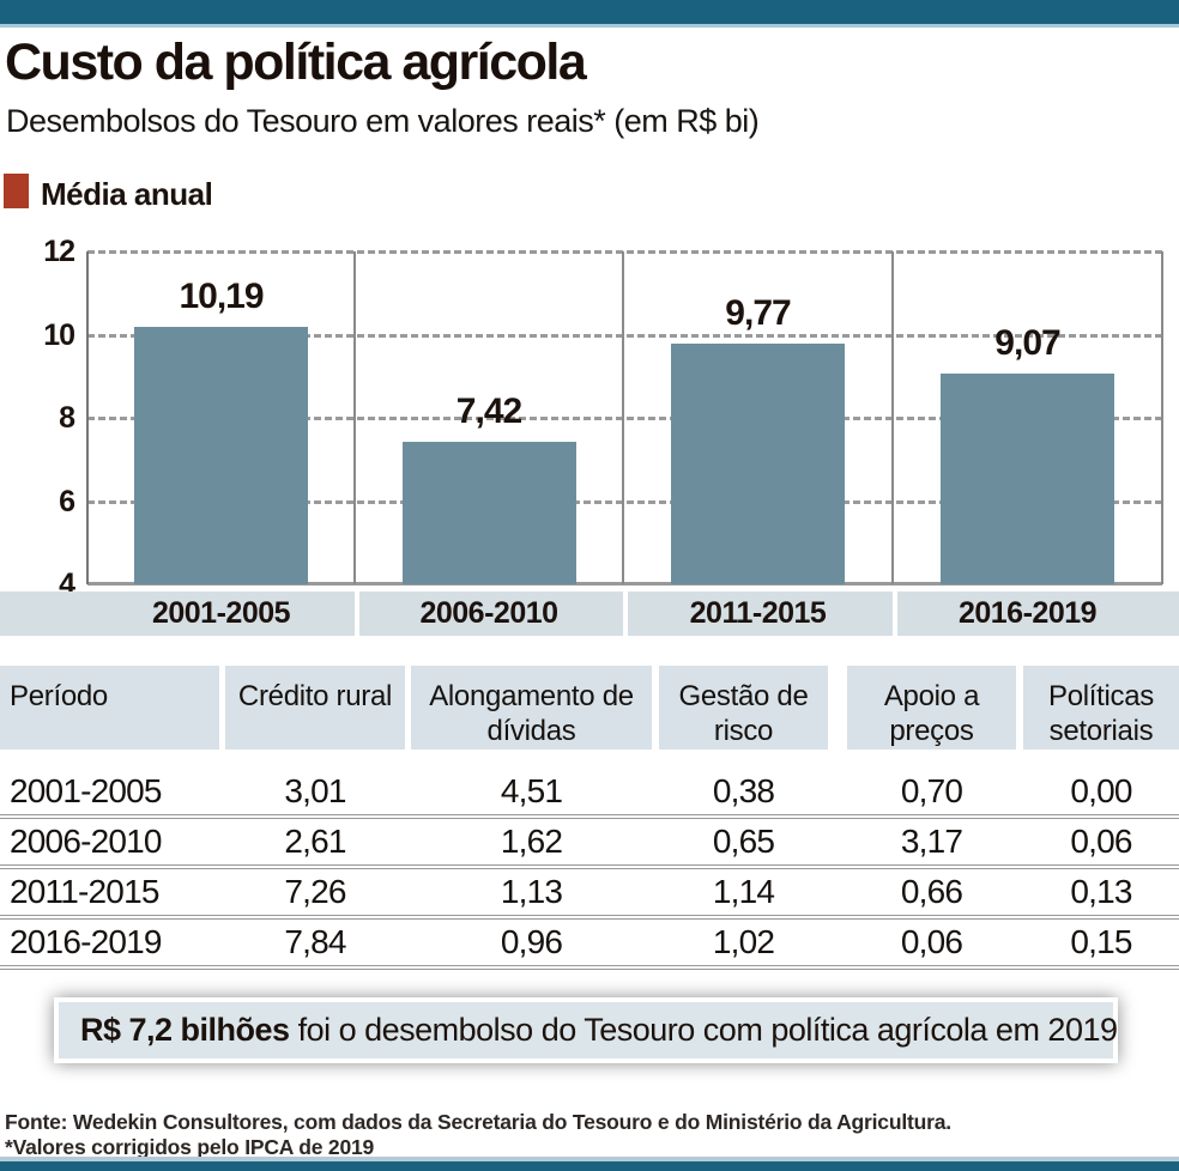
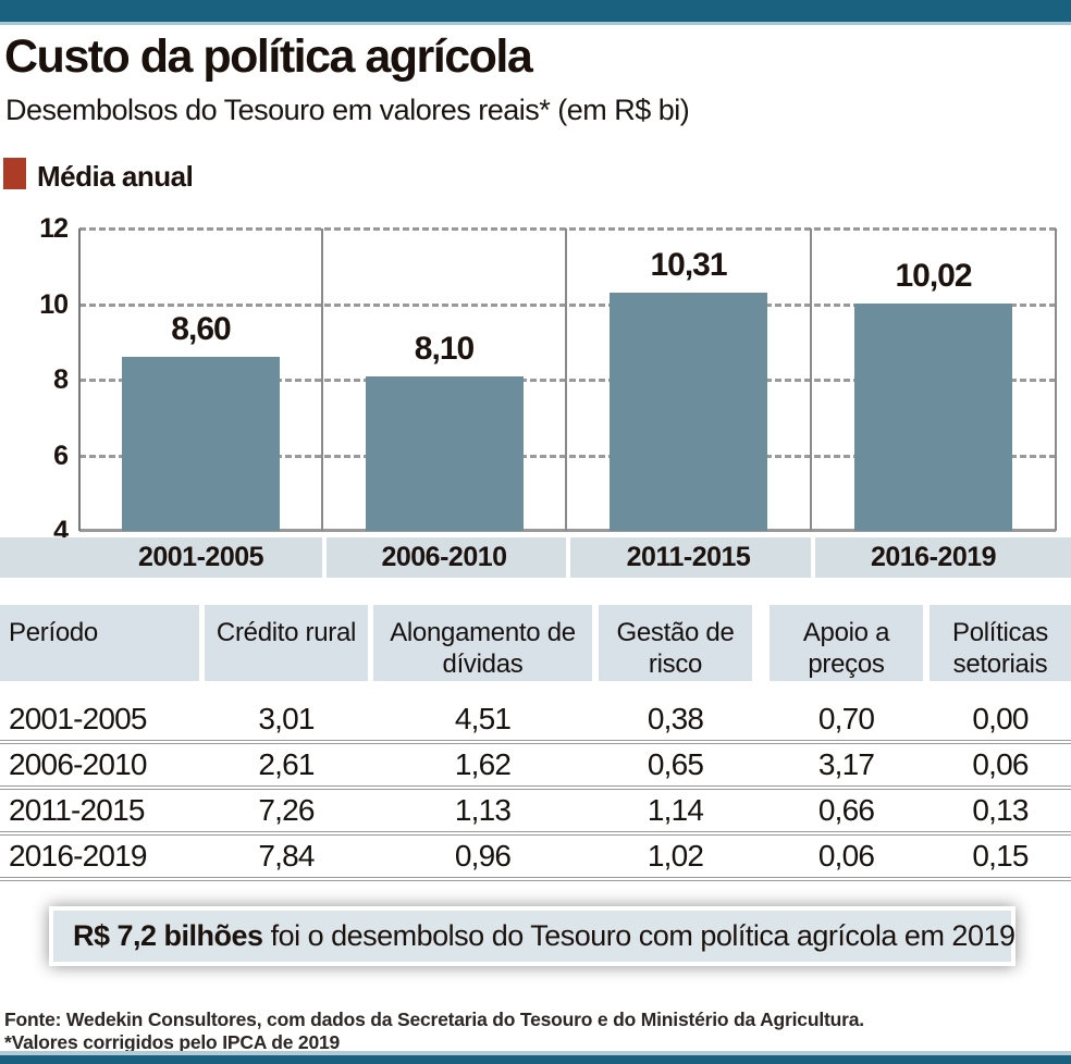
2001-2005: 10,19 -> 8,60
2006-2010: 7,42 -> 8,10
2011-2015: 9,77 -> 10,31
2016-2019: 9,07 -> 10,02
